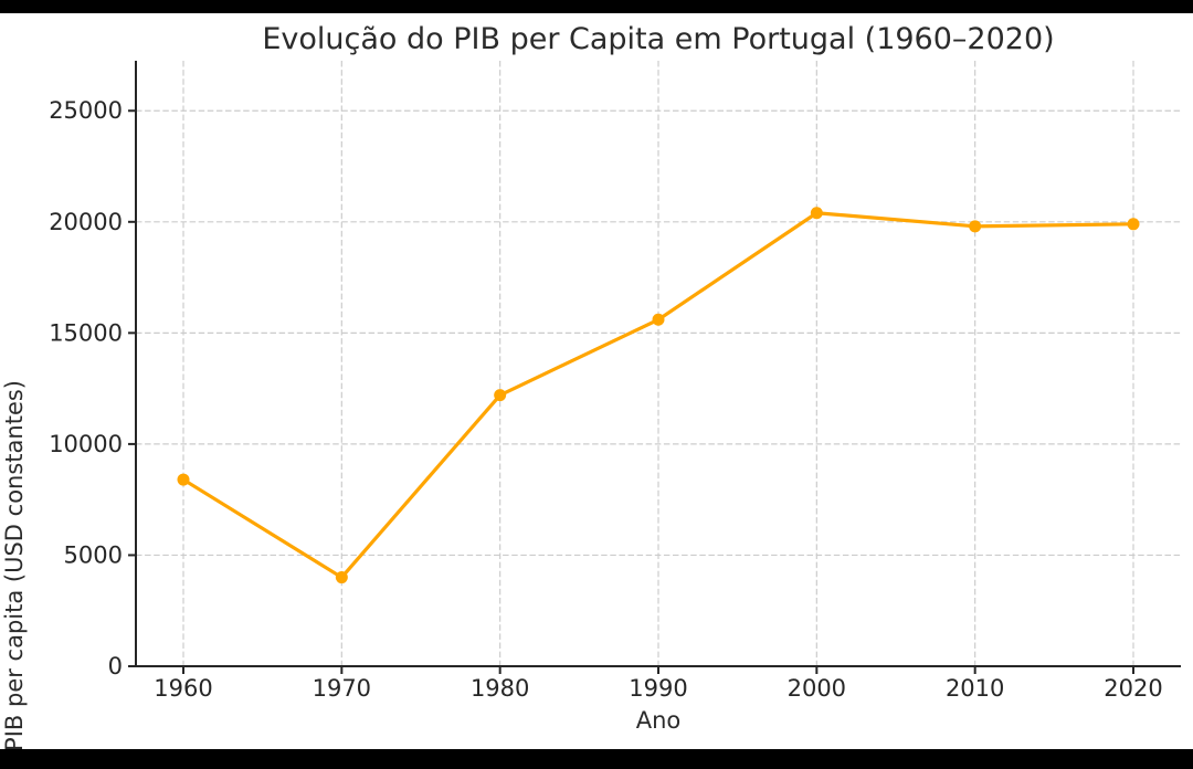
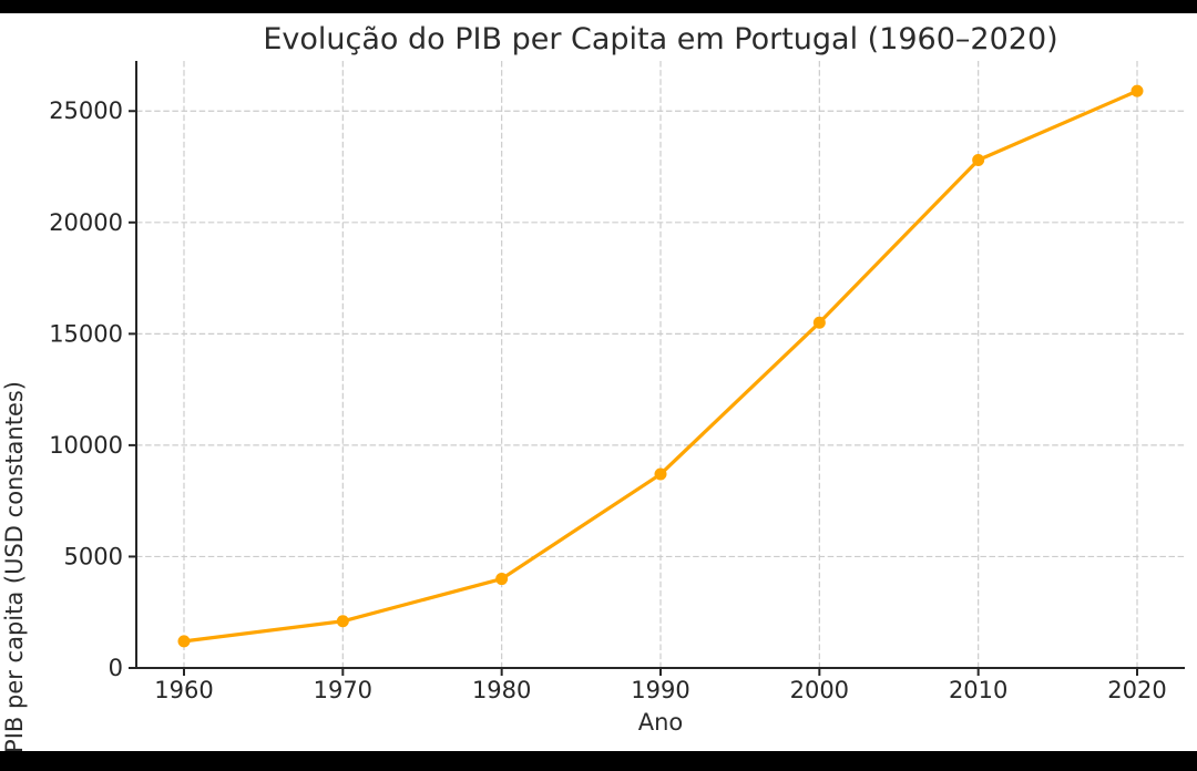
1960: 8400 -> 1200
1970: 4000 -> 2100
1980: 12200 -> 4000
1990: 15600 -> 8700
2000: 20400 -> 15500
2010: 19800 -> 22800
2020: 19900 -> 25900
